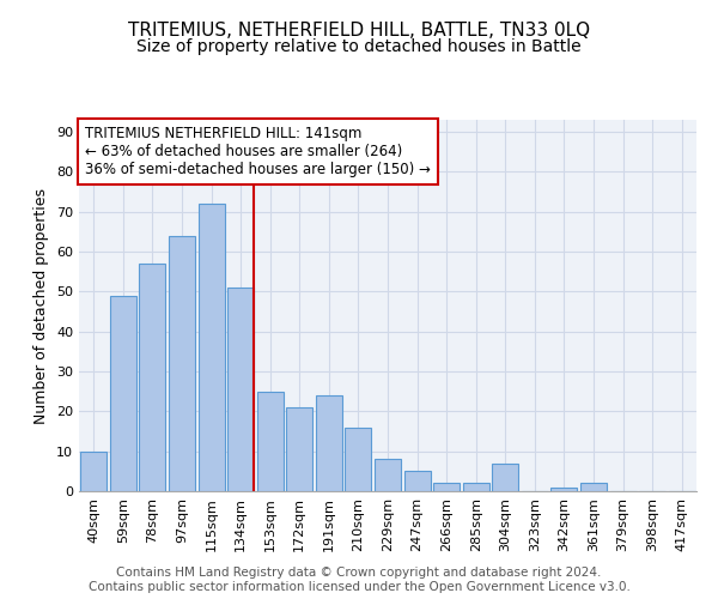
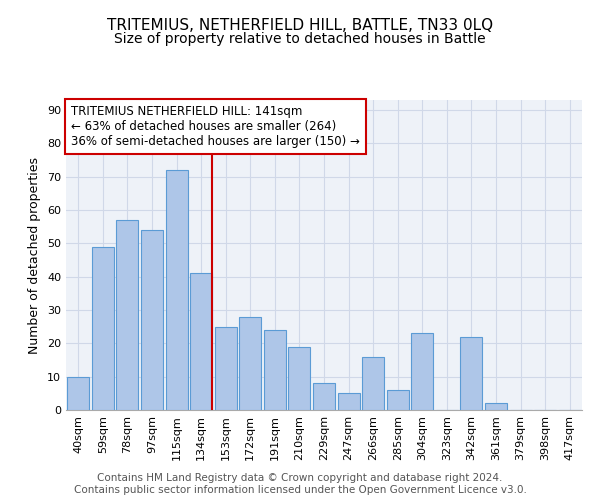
97sqm: 64 -> 54
134sqm: 51 -> 41
172sqm: 21 -> 28
210sqm: 16 -> 19
266sqm: 2 -> 16
285sqm: 2 -> 6
304sqm: 7 -> 23
342sqm: 1 -> 22
